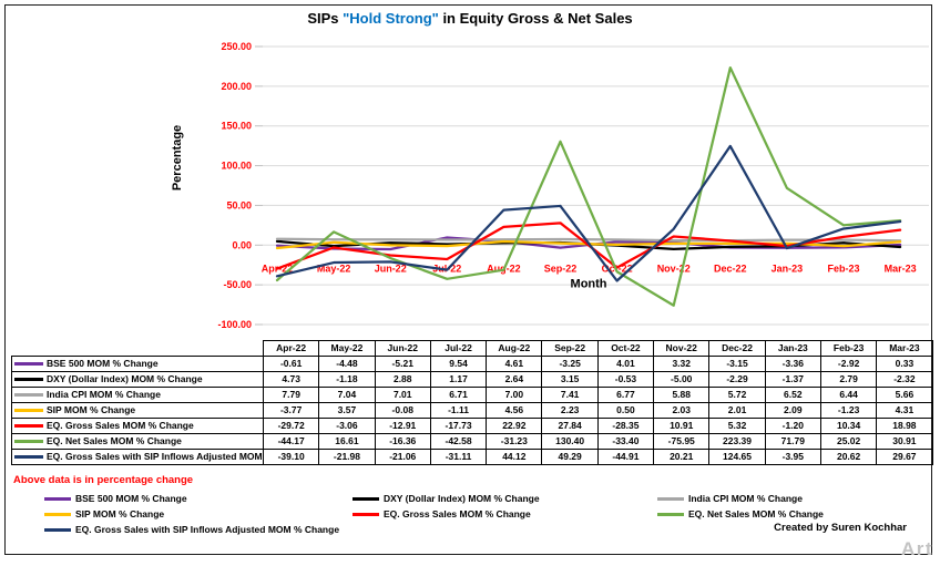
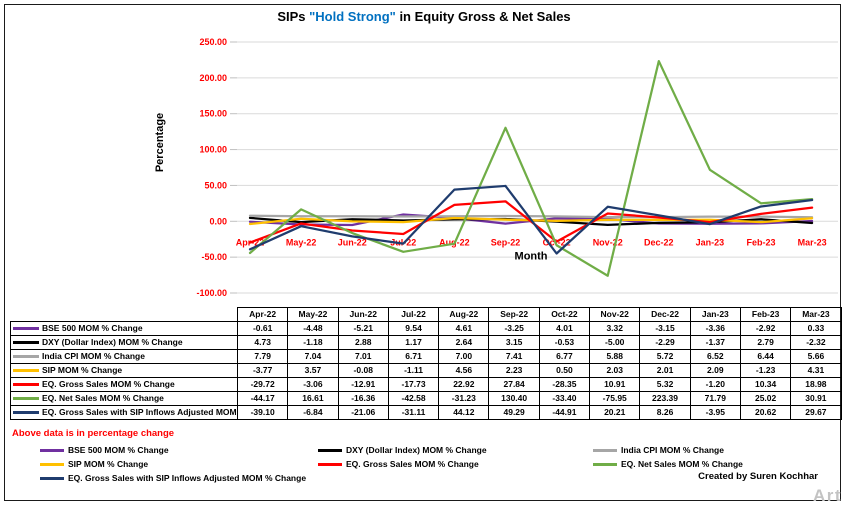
EQ. Gross Sales with SIP Inflows Adjusted MOM % Change/May-22: -21.98 -> -6.84
EQ. Gross Sales with SIP Inflows Adjusted MOM % Change/Dec-22: 124.65 -> 8.26
